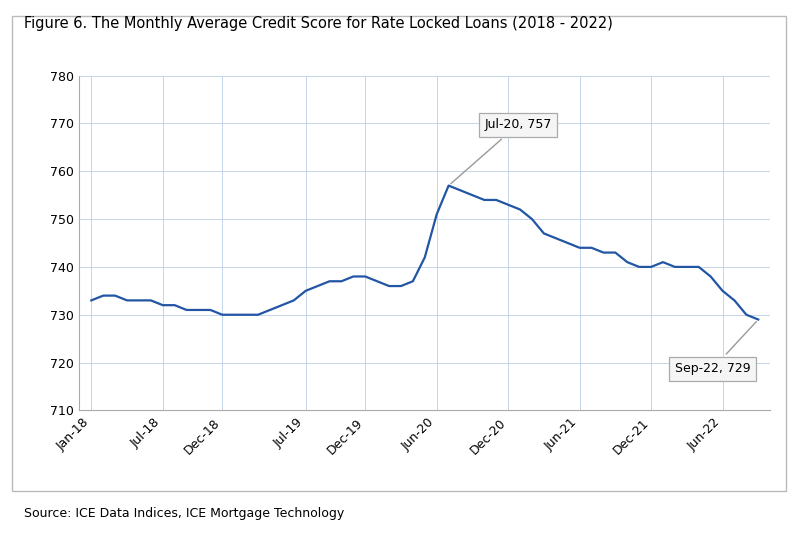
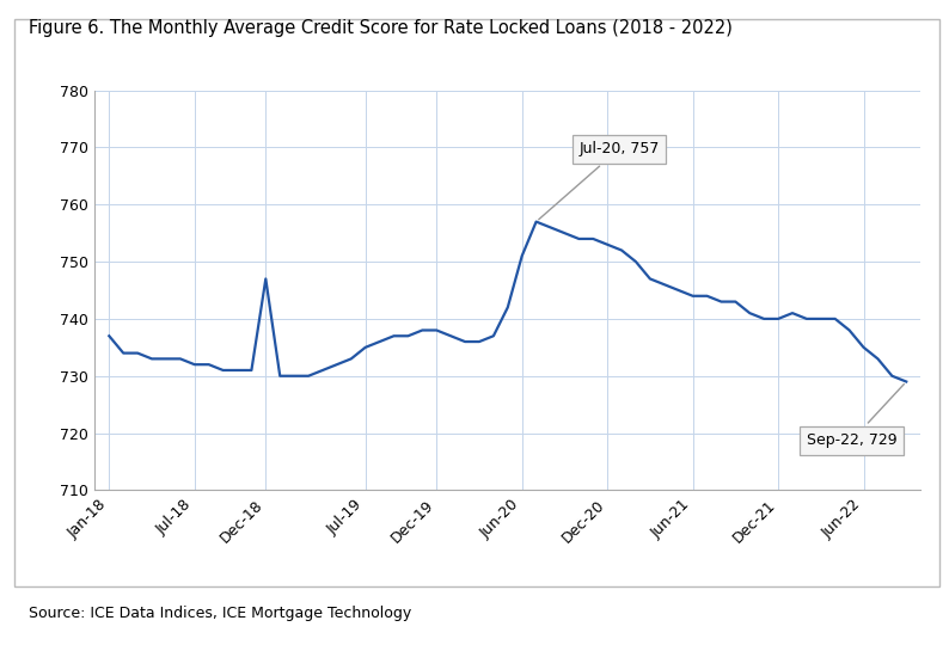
Jan-18: 733 -> 737
Dec-18: 730 -> 747
